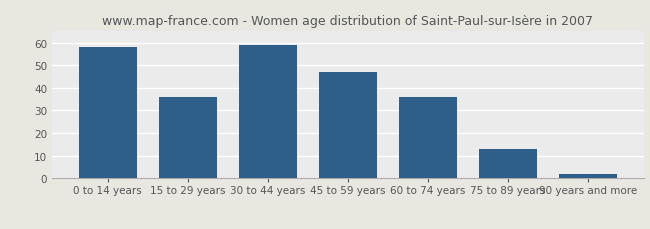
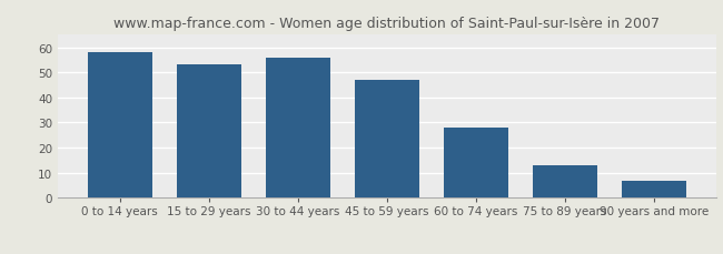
15 to 29 years: 36 -> 53
30 to 44 years: 59 -> 56
60 to 74 years: 36 -> 28
90 years and more: 2 -> 7
